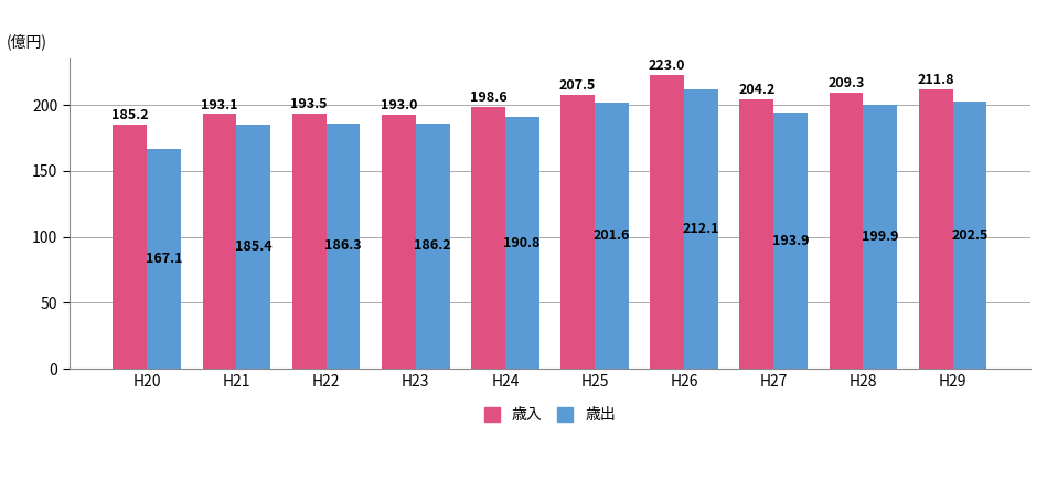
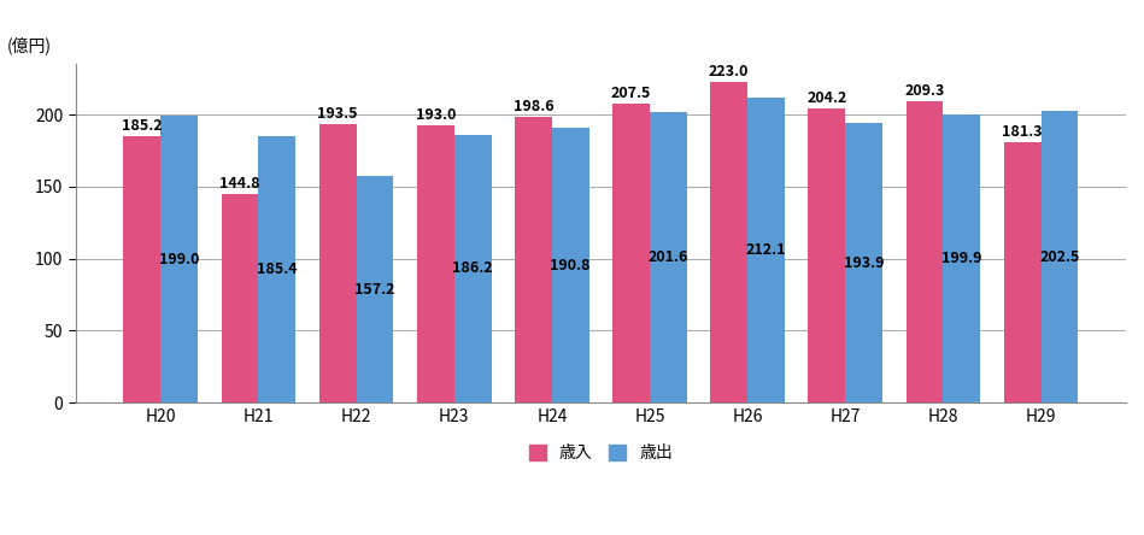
歳出/H20: 167.1 -> 199.0
歳入/H21: 193.1 -> 144.8
歳出/H22: 186.3 -> 157.2
歳入/H29: 211.8 -> 181.3
